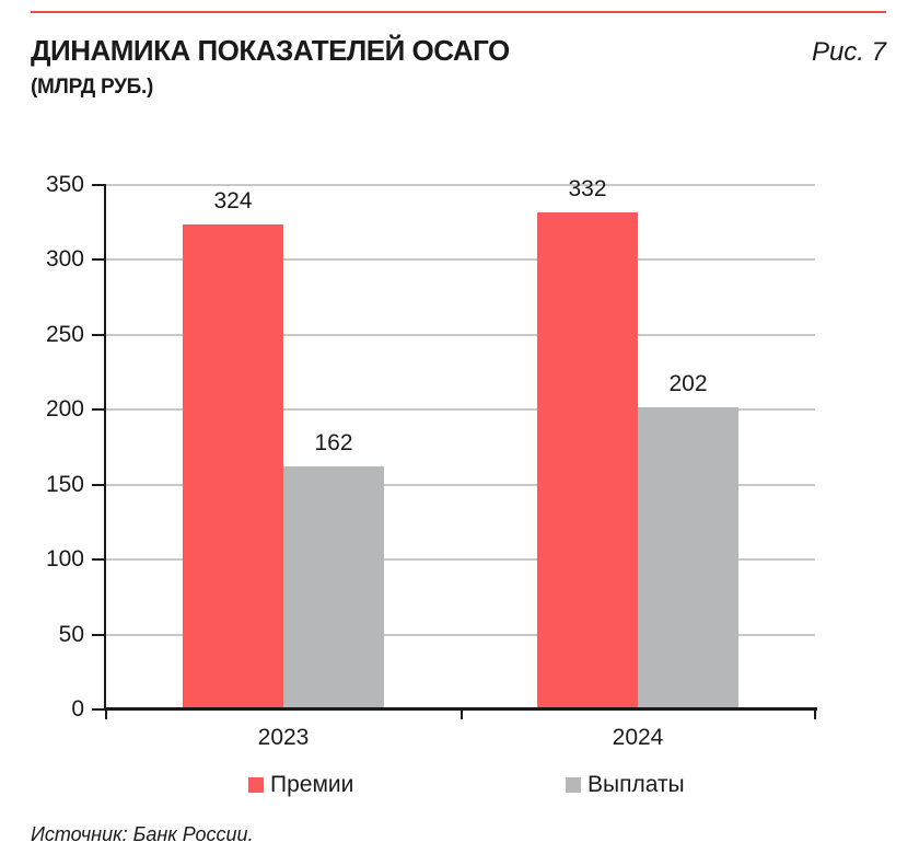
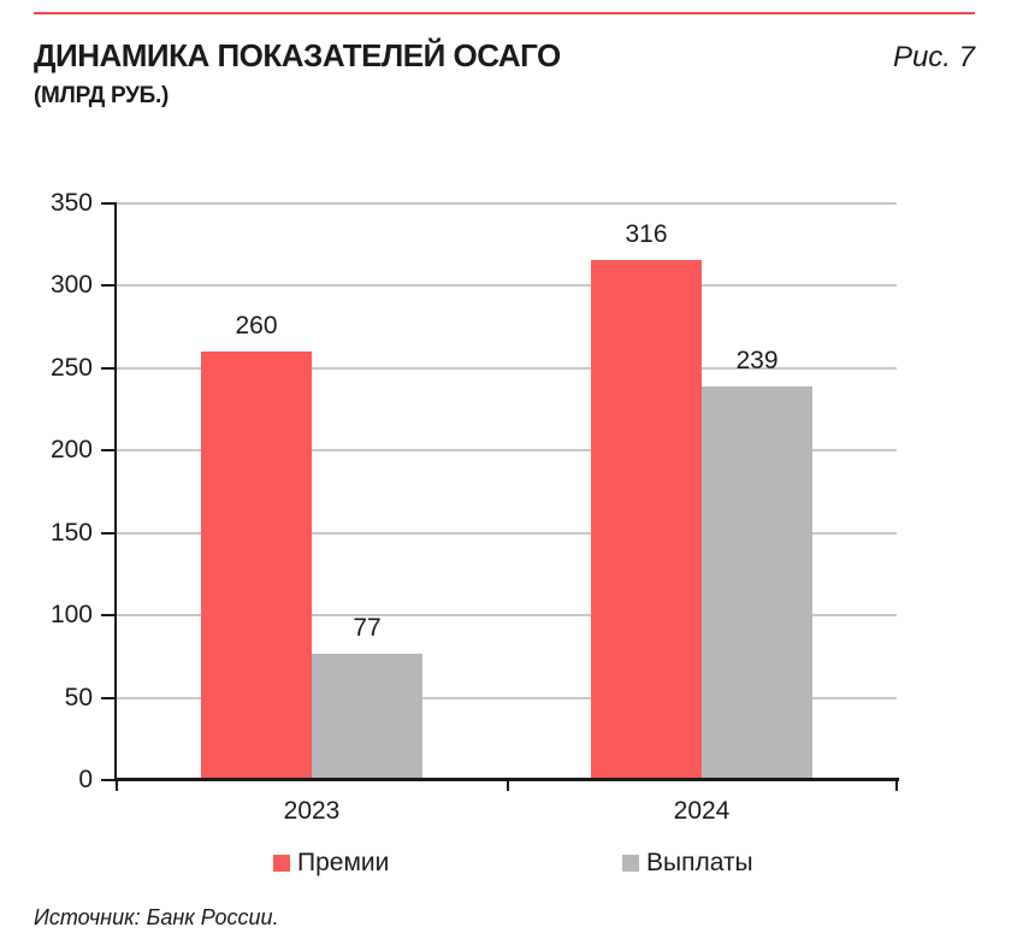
Премии/2023: 324 -> 260
Выплаты/2023: 162 -> 77
Премии/2024: 332 -> 316
Выплаты/2024: 202 -> 239
